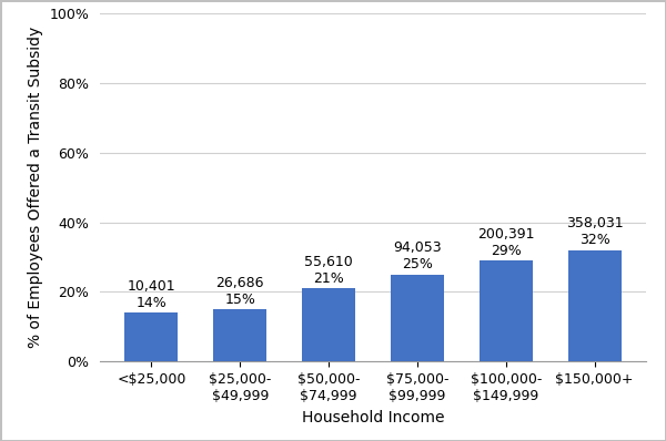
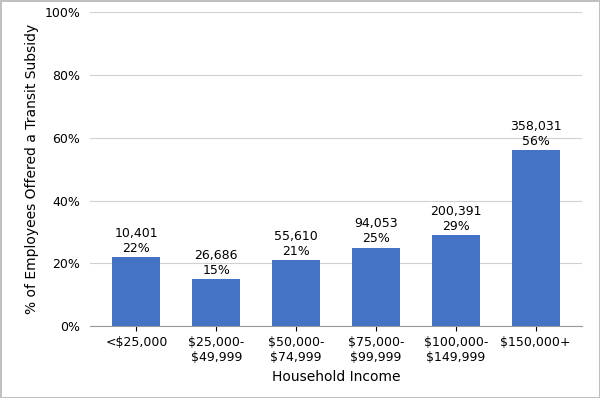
<$25,000: 14% -> 22%
$150,000+: 32% -> 56%
